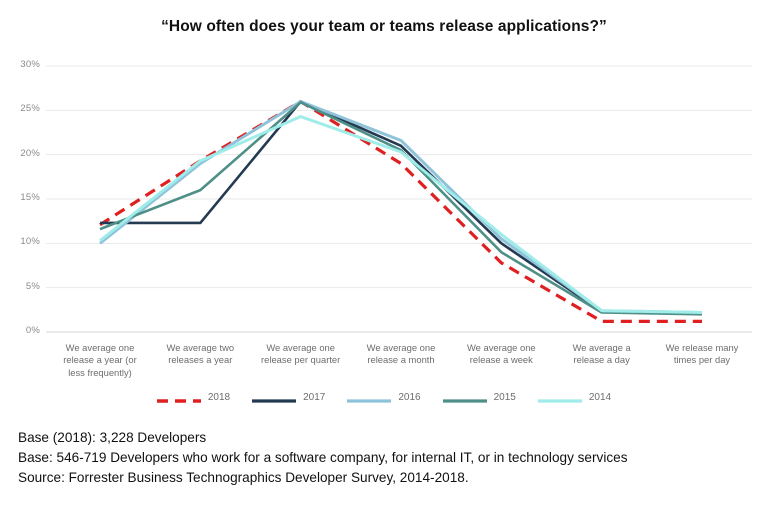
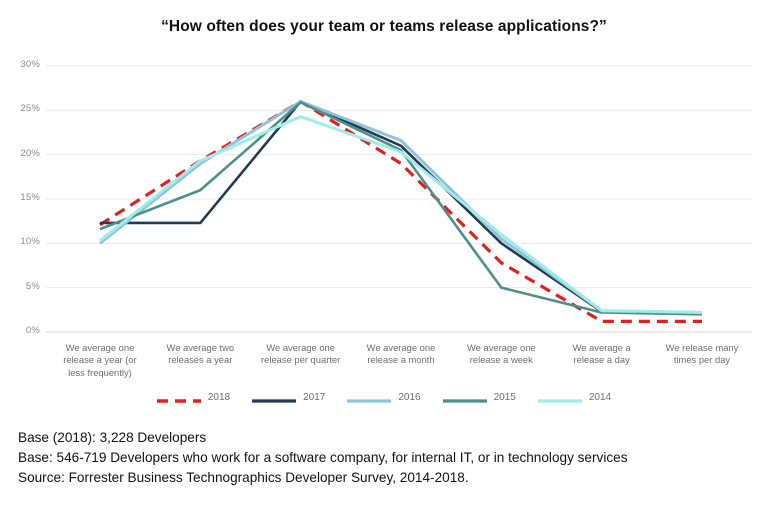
2015/We average one release a week: 9% -> 5%
